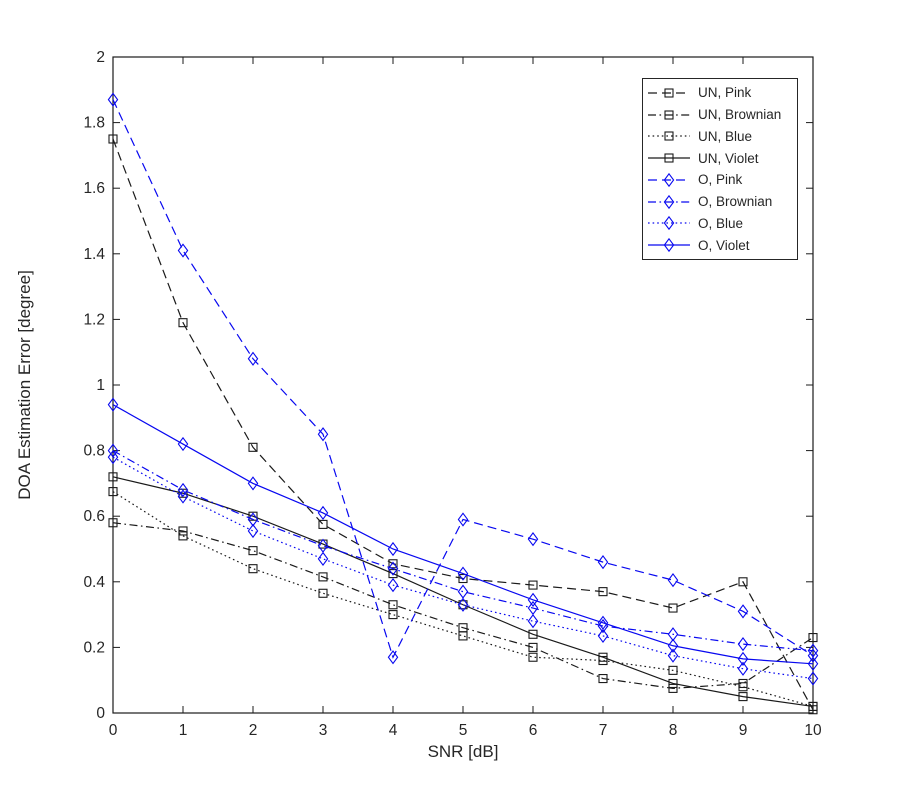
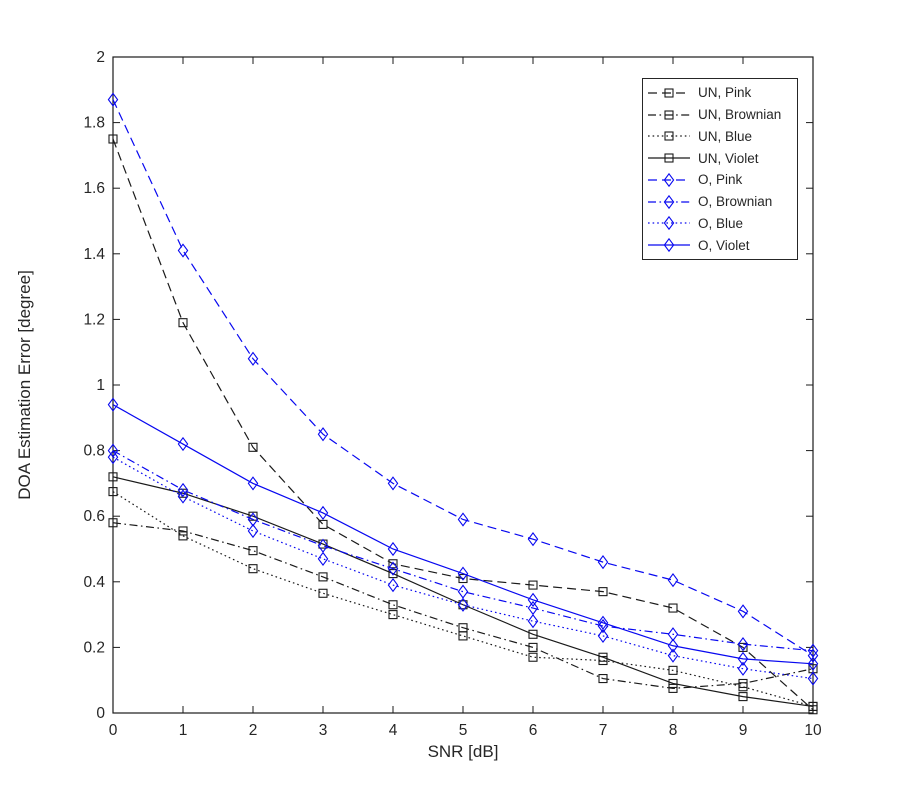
O, Pink/4: 0.17 -> 0.70
UN, Pink/9: 0.40 -> 0.20
UN, Brownian/10: 0.23 -> 0.14
